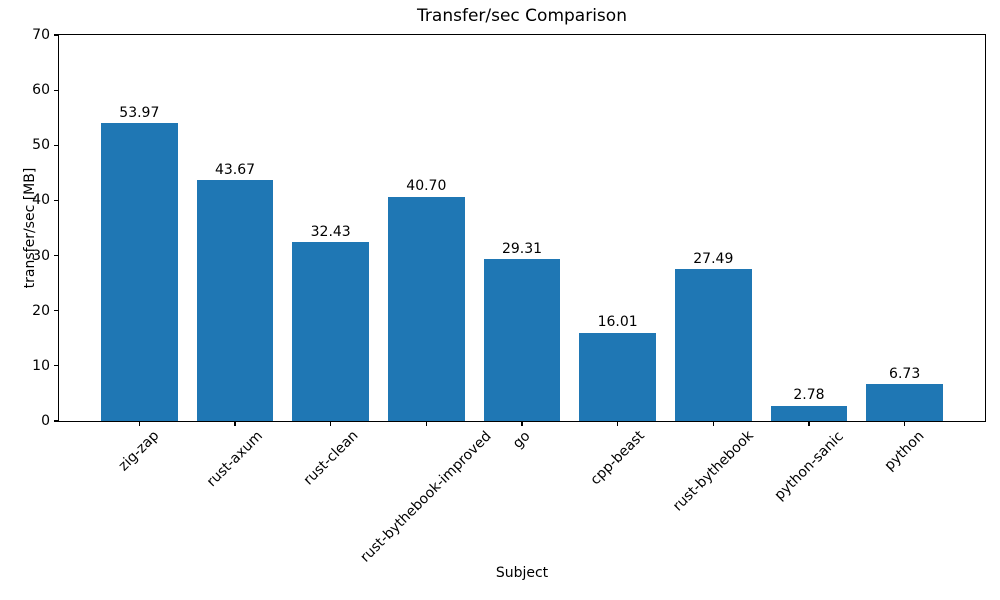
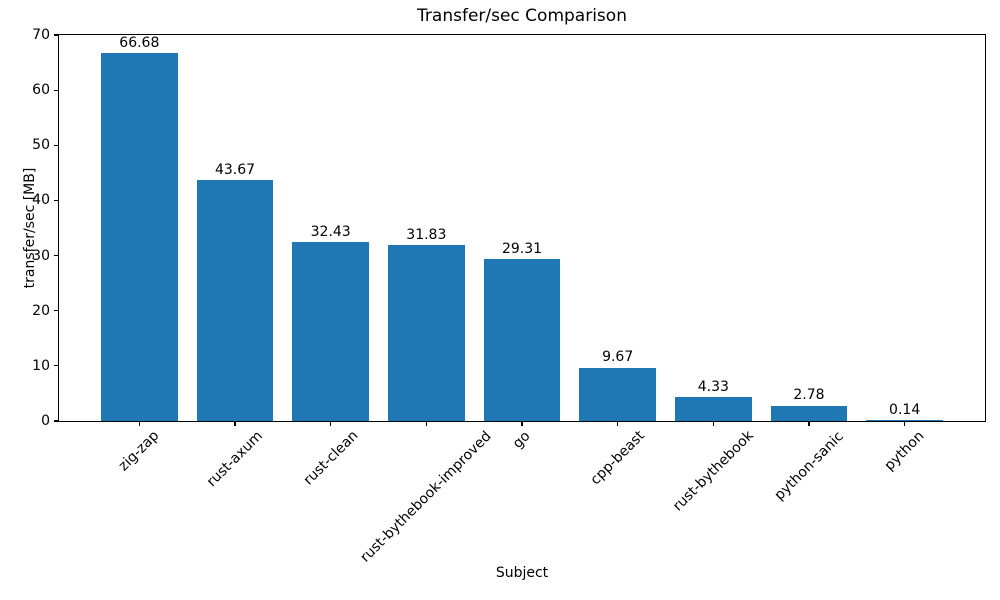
zig-zap: 53.97 -> 66.68
rust-bythebook-improved: 40.70 -> 31.83
cpp-beast: 16.01 -> 9.67
rust-bythebook: 27.49 -> 4.33
python: 6.73 -> 0.14
